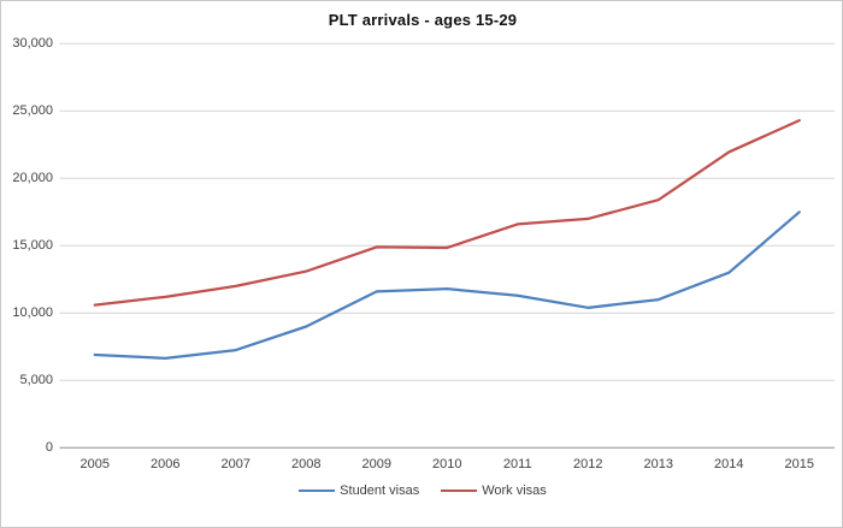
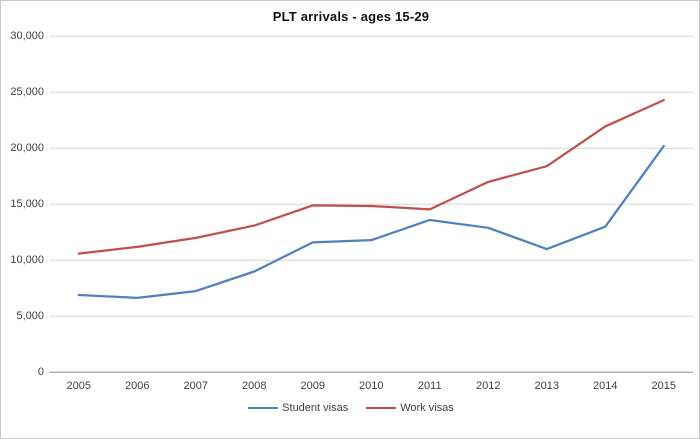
Student visas/2011: 11300 -> 13600
Work visas/2011: 16600 -> 14600
Student visas/2012: 10400 -> 12900
Student visas/2015: 17500 -> 20200
